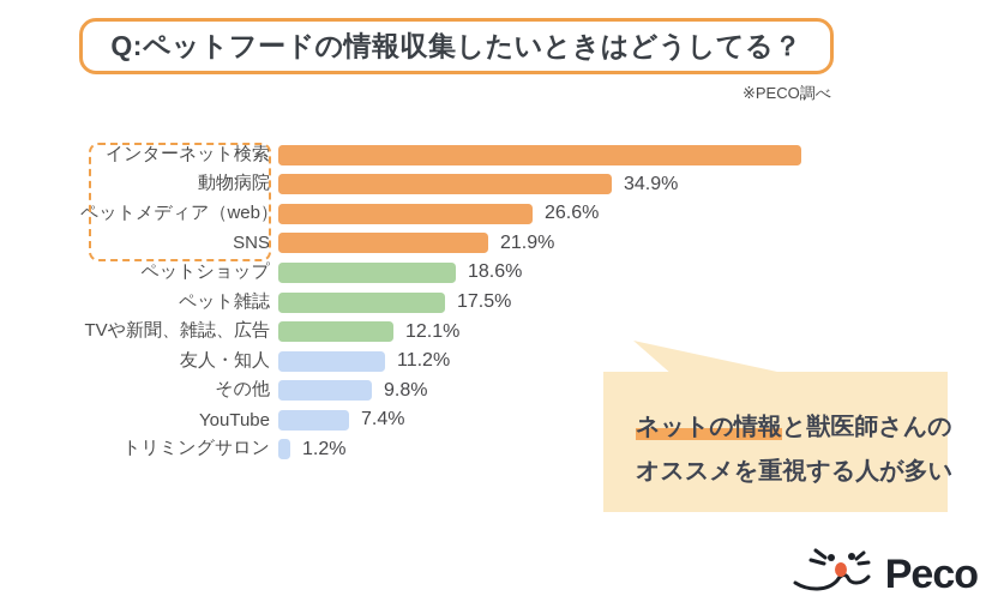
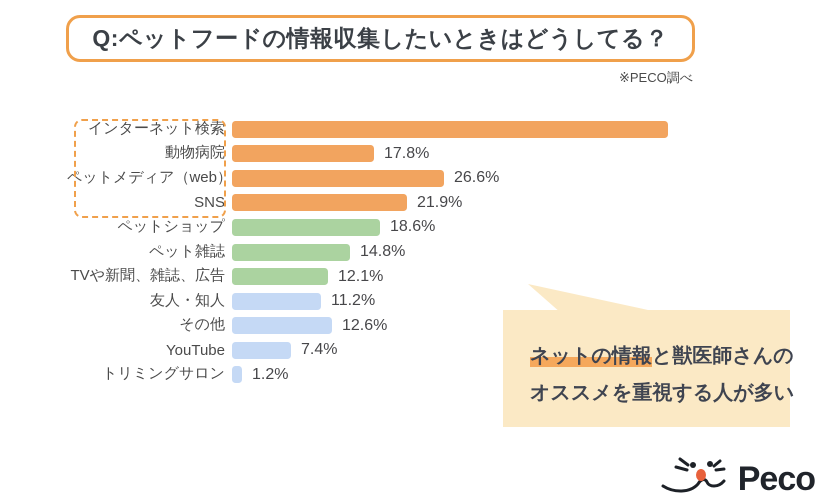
動物病院: 34.9% -> 17.8%
ペット雑誌: 17.5% -> 14.8%
その他: 9.8% -> 12.6%
